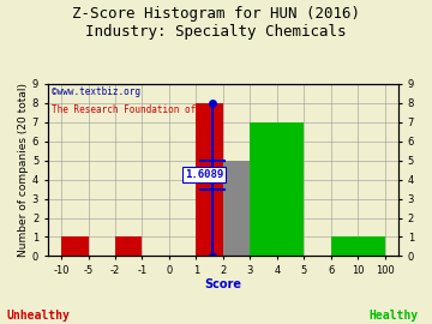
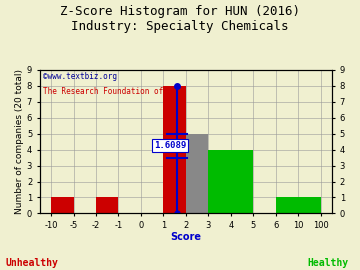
4: 7 -> 4
